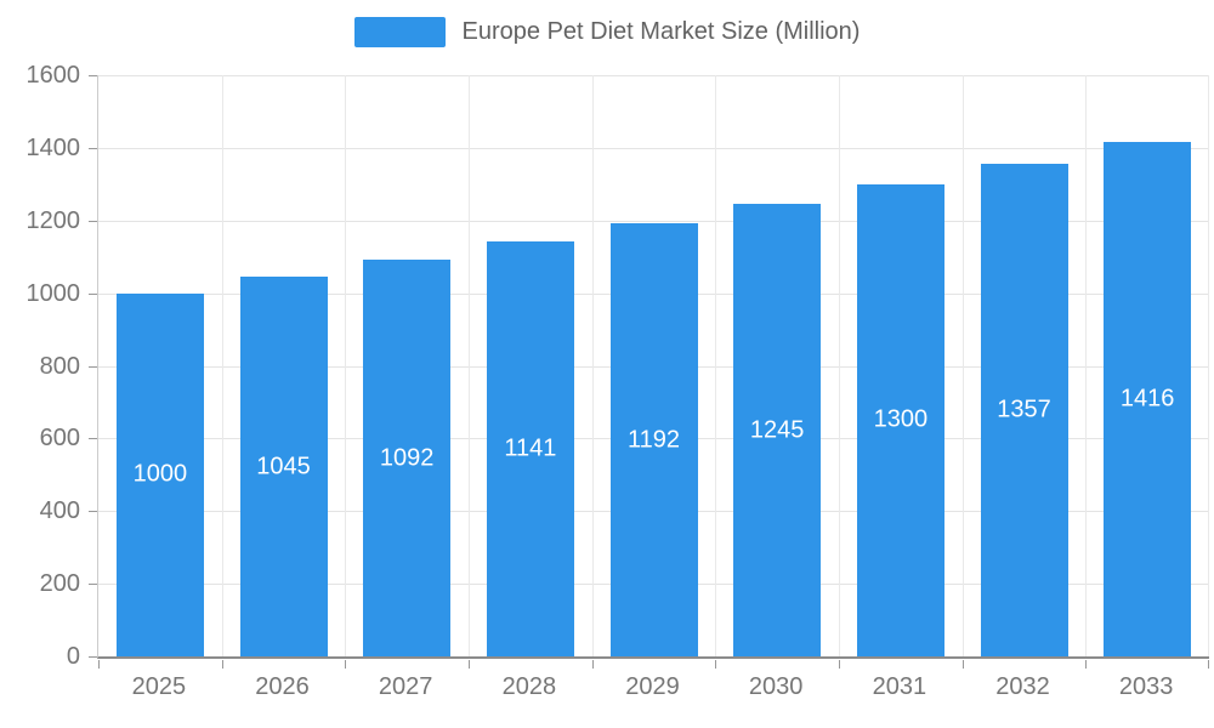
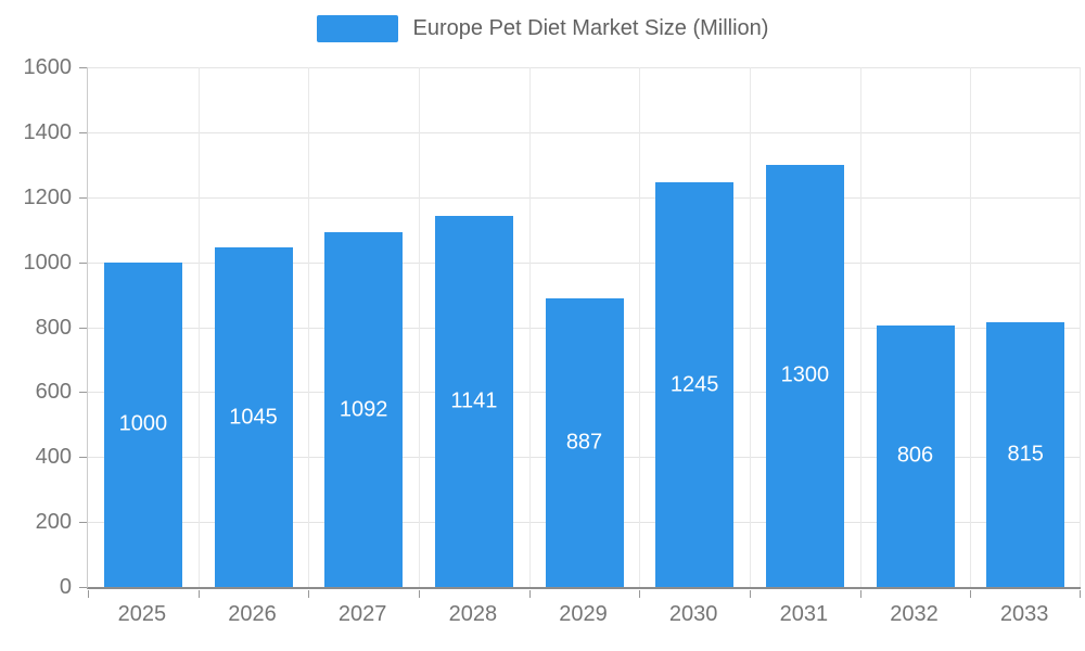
2029: 1192 -> 887
2032: 1357 -> 806
2033: 1416 -> 815
